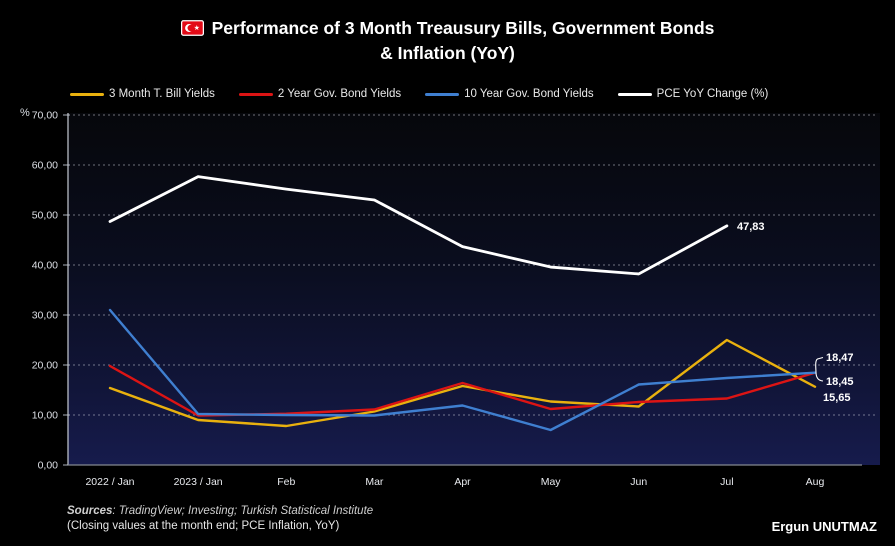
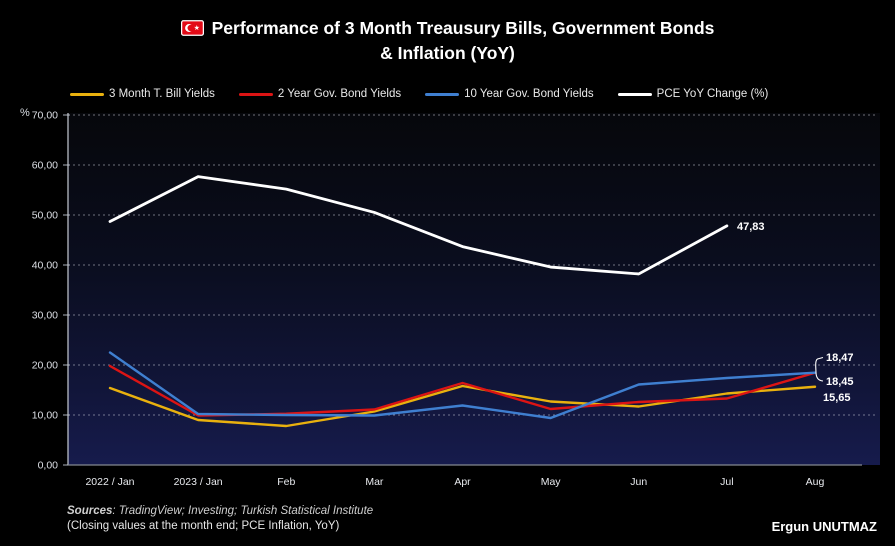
10 Year Gov. Bond Yields/2022 / Jan: 31 -> 22
PCE YoY Change (%)/Mar: 53 -> 51
10 Year Gov. Bond Yields/May: 7 -> 9
3 Month T. Bill Yields/Jul: 25 -> 14
